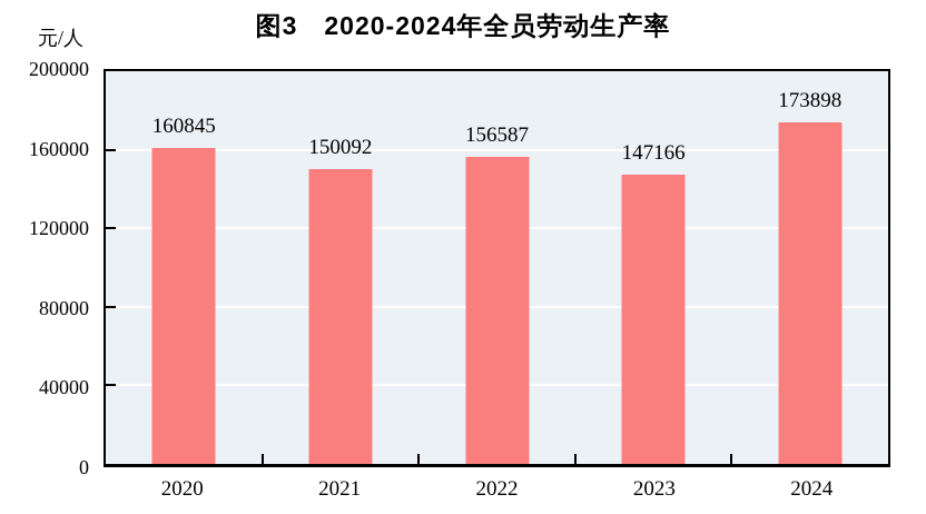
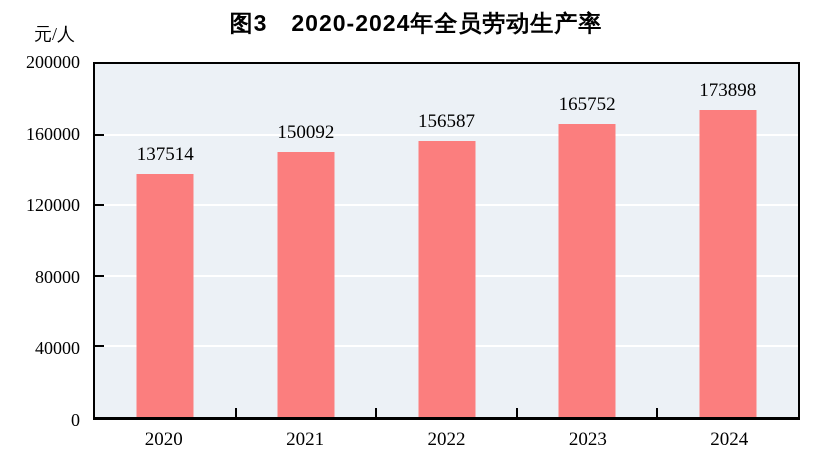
2020: 160845 -> 137514
2023: 147166 -> 165752
